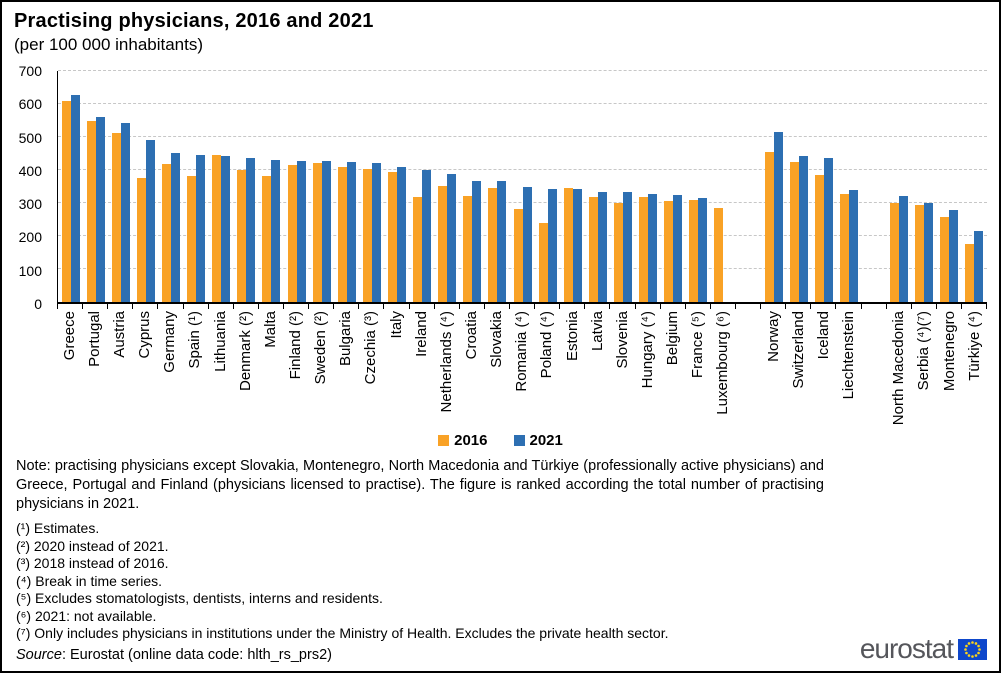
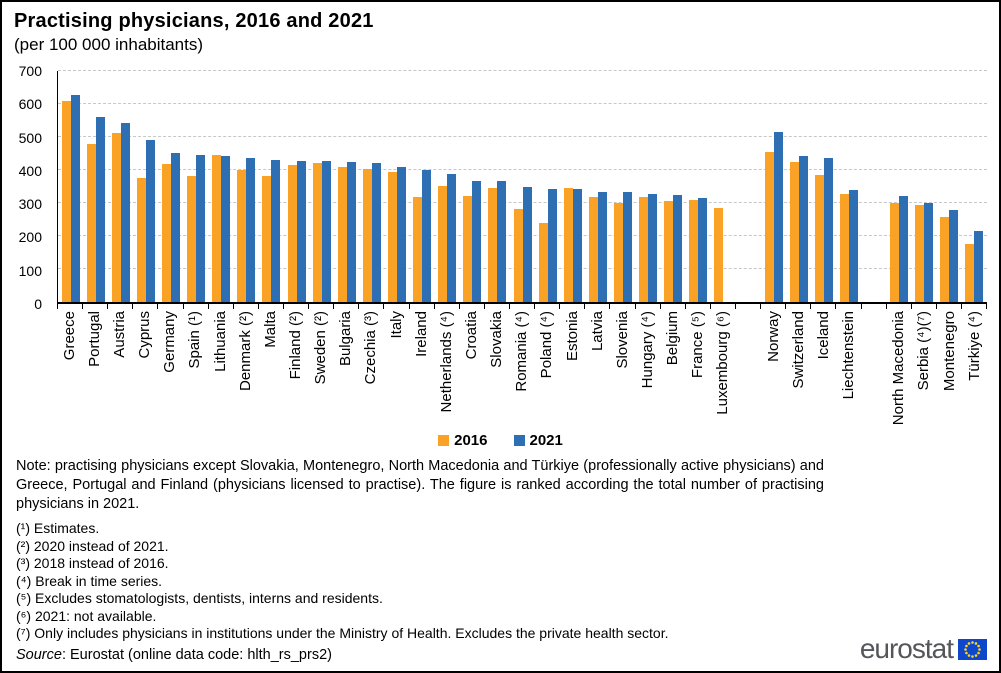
2016/Portugal: 550 -> 480
